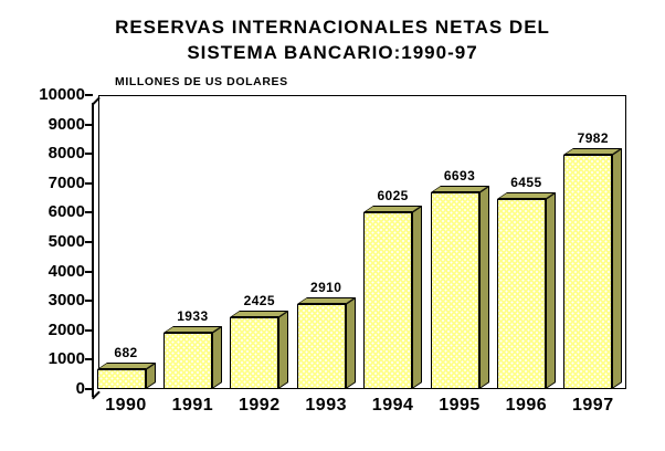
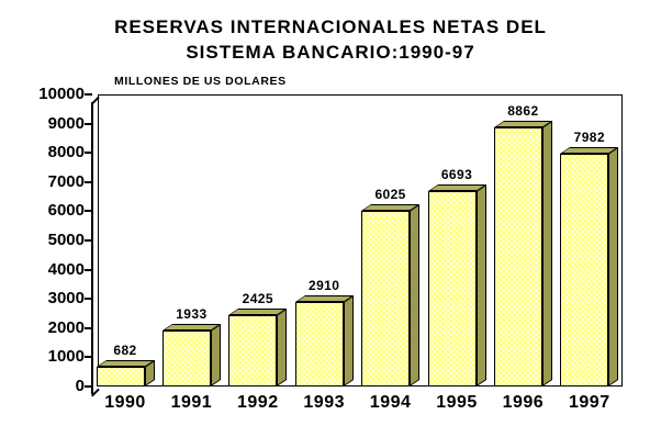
1996: 6455 -> 8862
